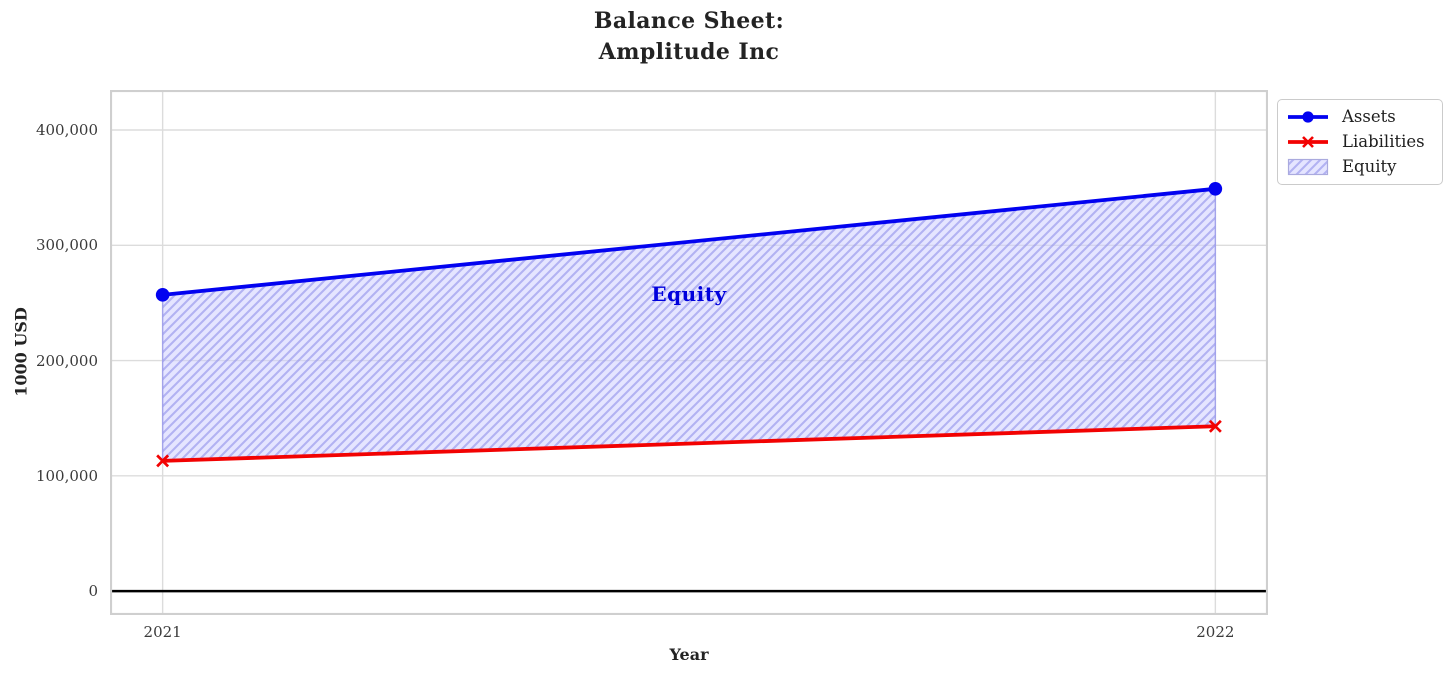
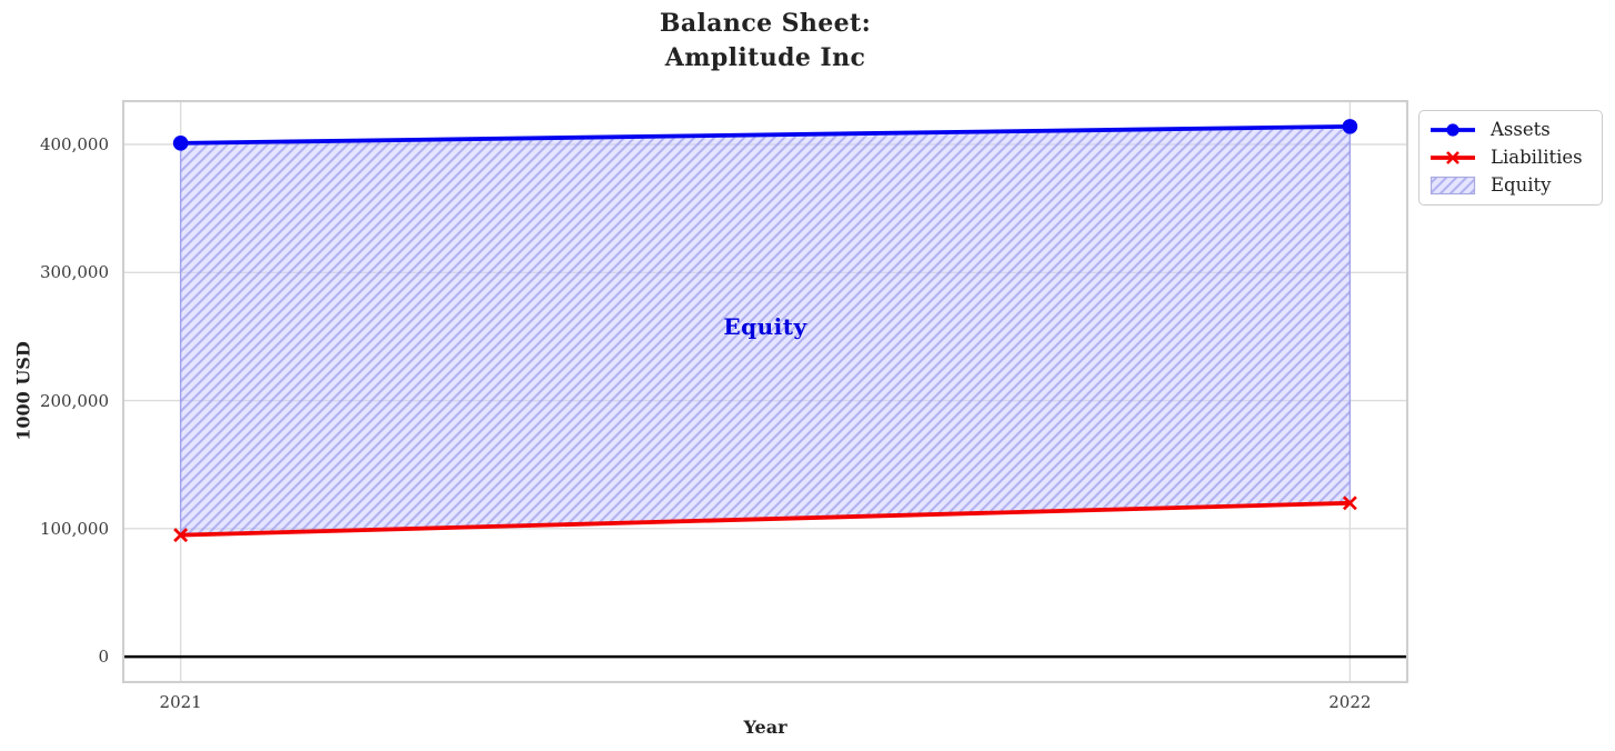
Assets/2021: 257000 -> 401000
Liabilities/2021: 113000 -> 95000
Assets/2022: 349000 -> 414000
Liabilities/2022: 143000 -> 120000
